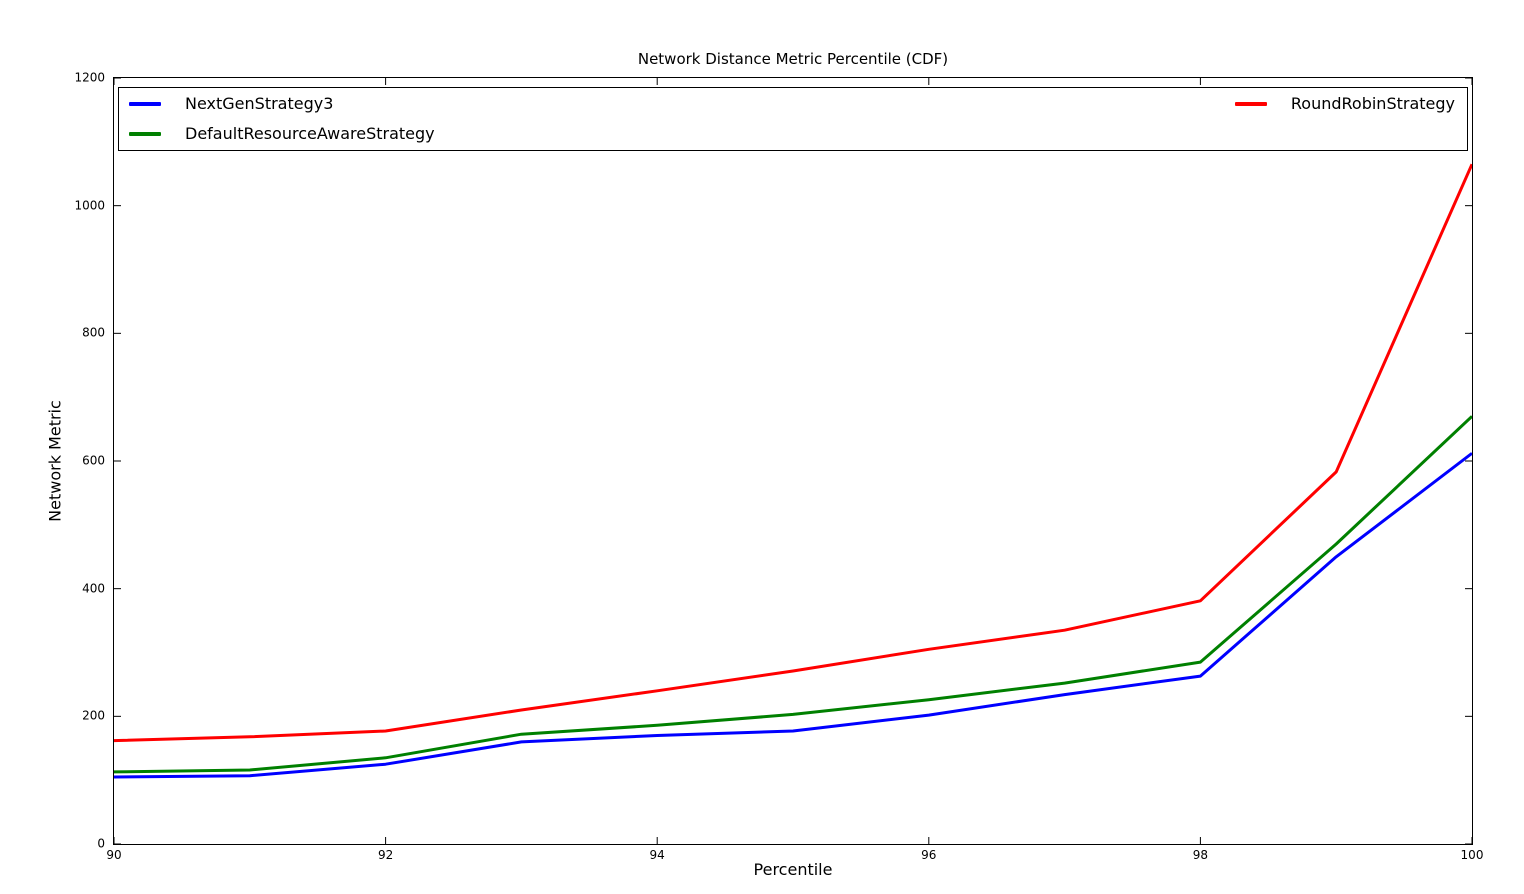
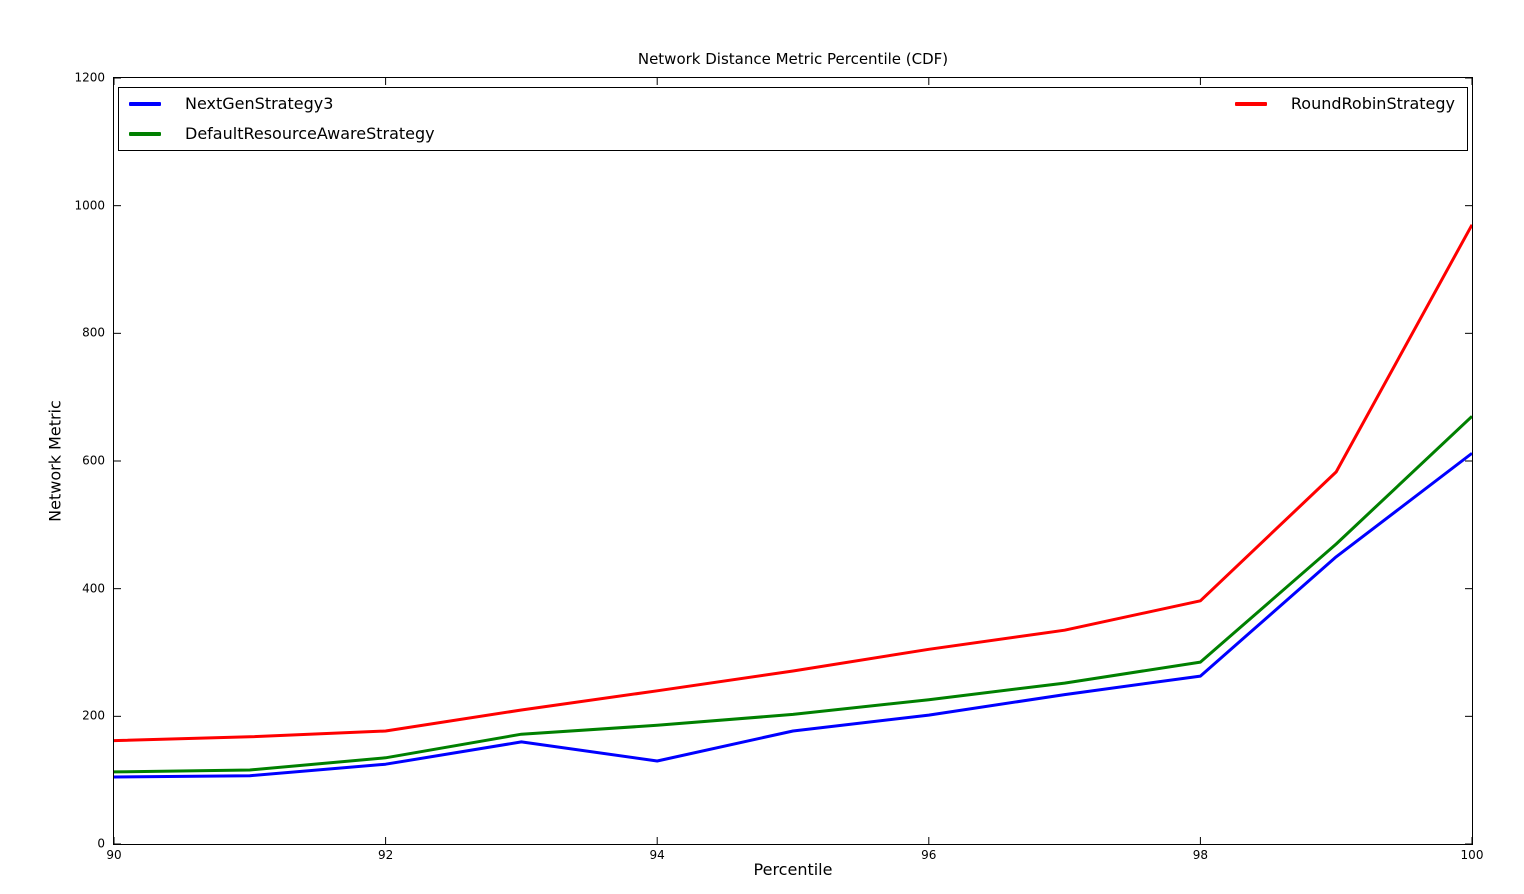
NextGenStrategy3/94: 170 -> 130
RoundRobinStrategy/100: 1060 -> 970
